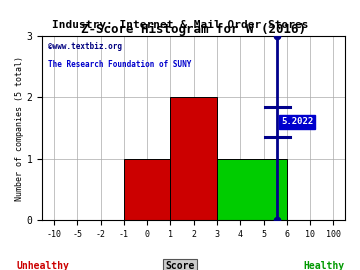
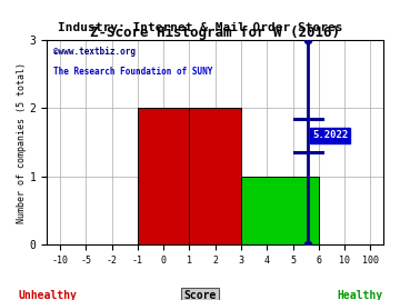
0: 1 -> 2
